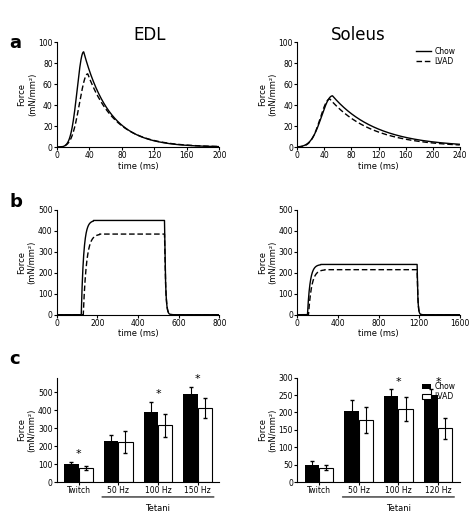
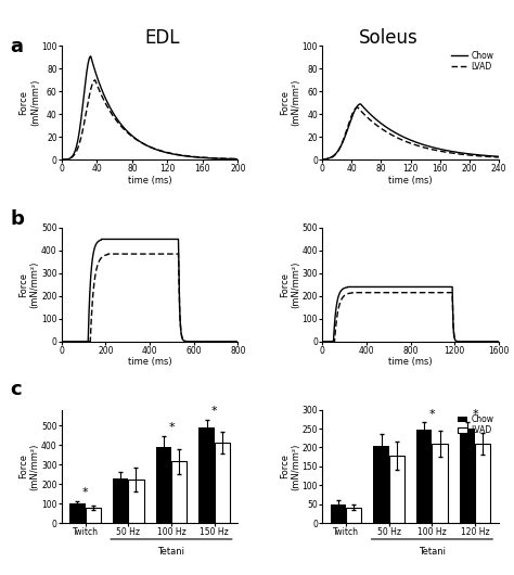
LVAD/120 Hz: 155 -> 210
